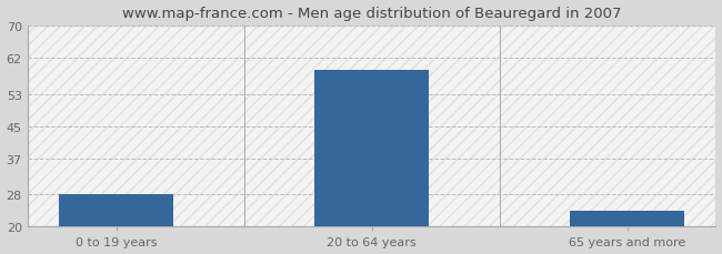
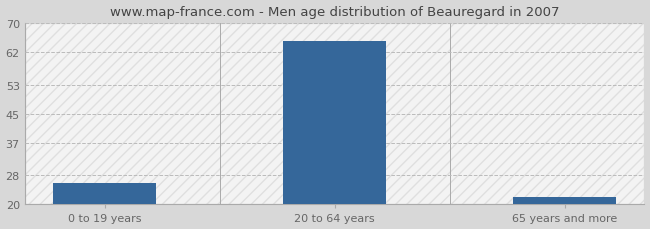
0 to 19 years: 28 -> 26
20 to 64 years: 59 -> 65
65 years and more: 24 -> 22
